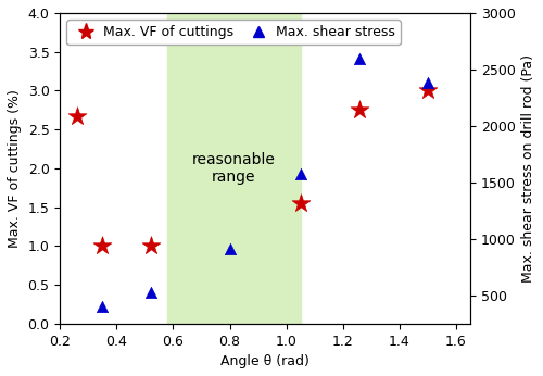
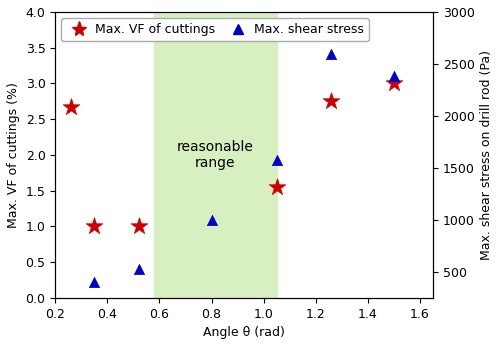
Max. shear stress/0.8: 910 -> 1000
